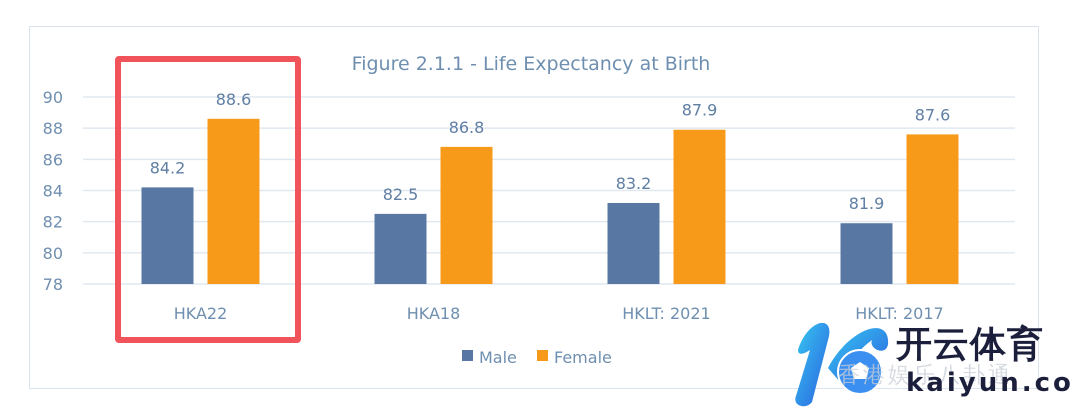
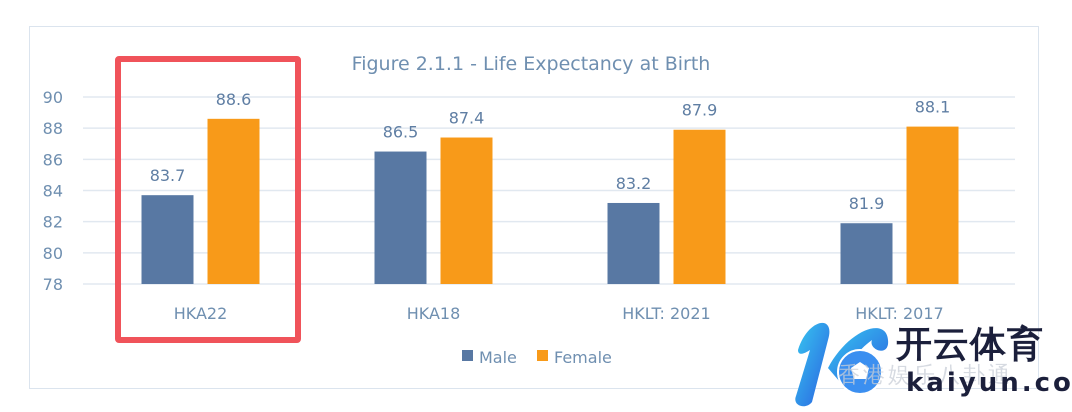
Male/HKA22: 84.2 -> 83.7
Male/HKA18: 82.5 -> 86.5
Female/HKA18: 86.8 -> 87.4
Female/HKLT: 2017: 87.6 -> 88.1
